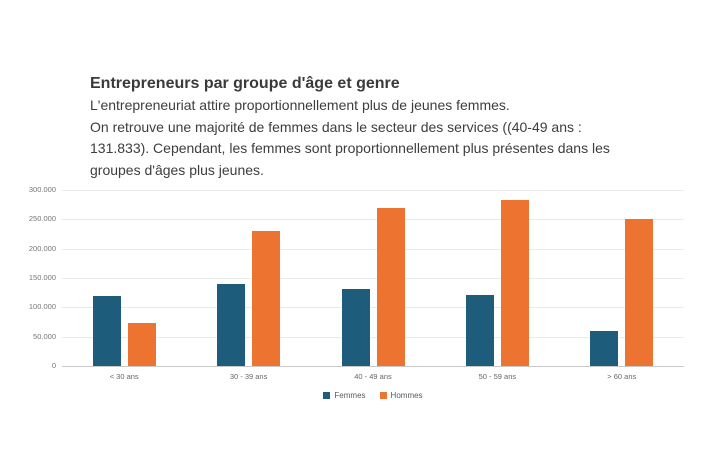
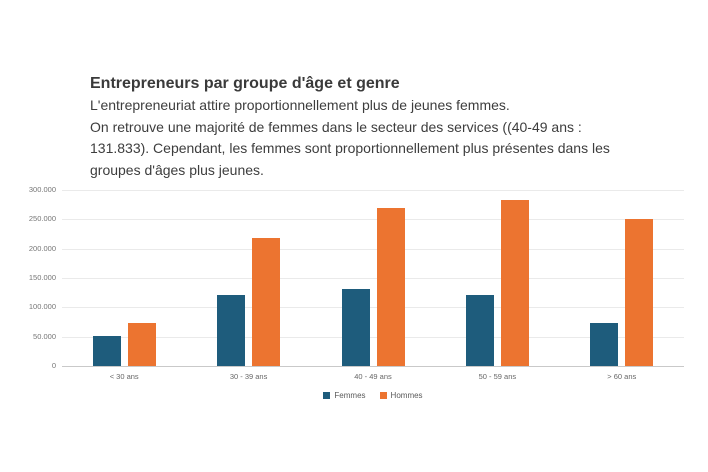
Femmes/< 30 ans: 120000 -> 50000
Femmes/30 - 39 ans: 140000 -> 120000
Hommes/30 - 39 ans: 230000 -> 220000
Femmes/> 60 ans: 60000 -> 70000
